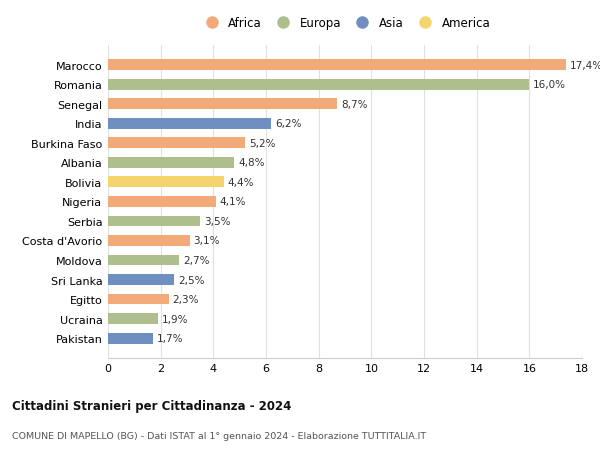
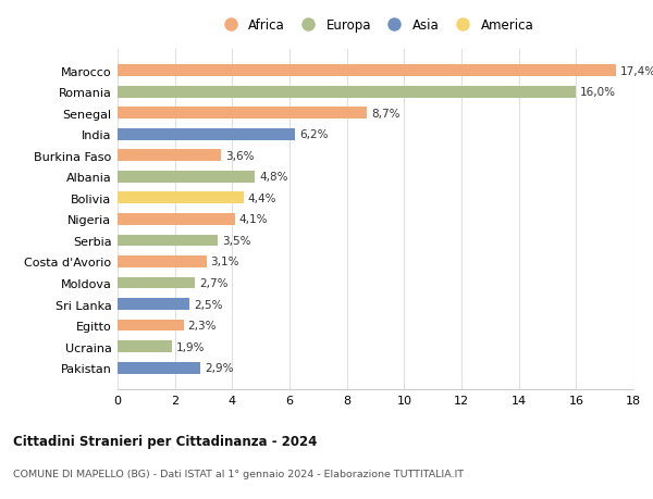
Burkina Faso: 5,2% -> 3,6%
Pakistan: 1,7% -> 2,9%
